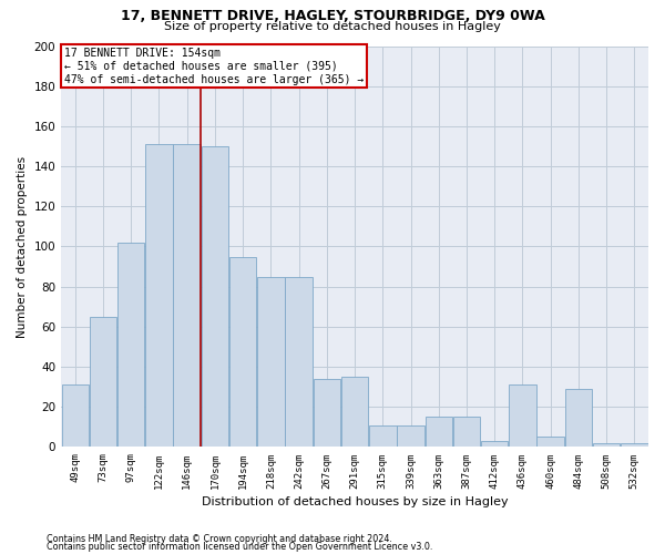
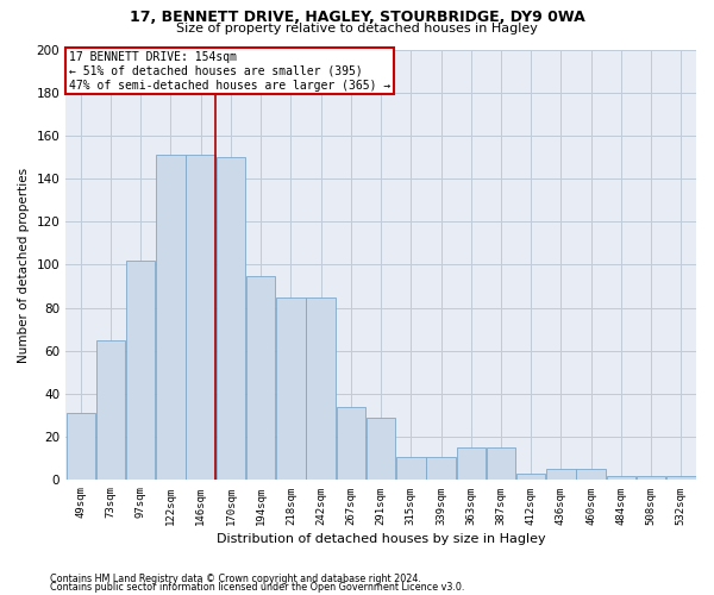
291sqm: 35 -> 29
436sqm: 31 -> 5
484sqm: 29 -> 2
